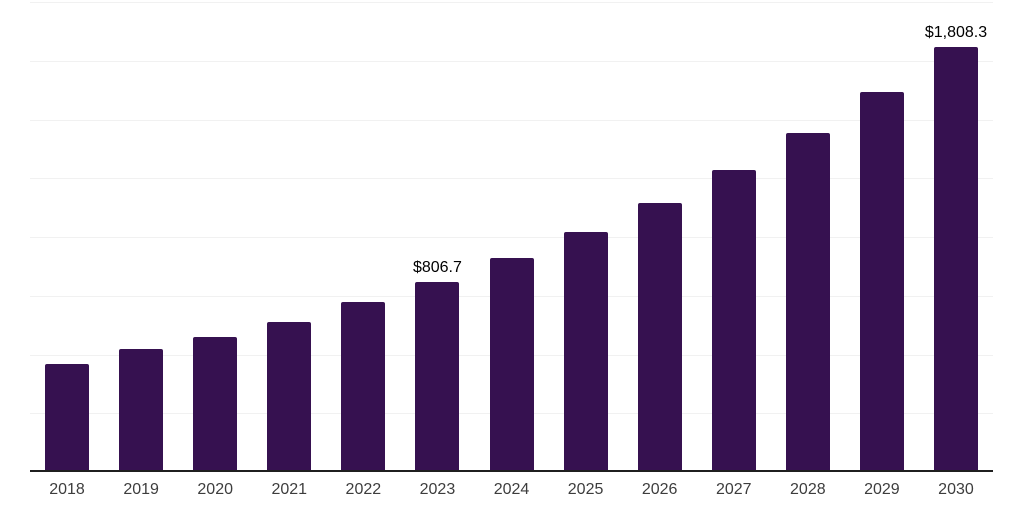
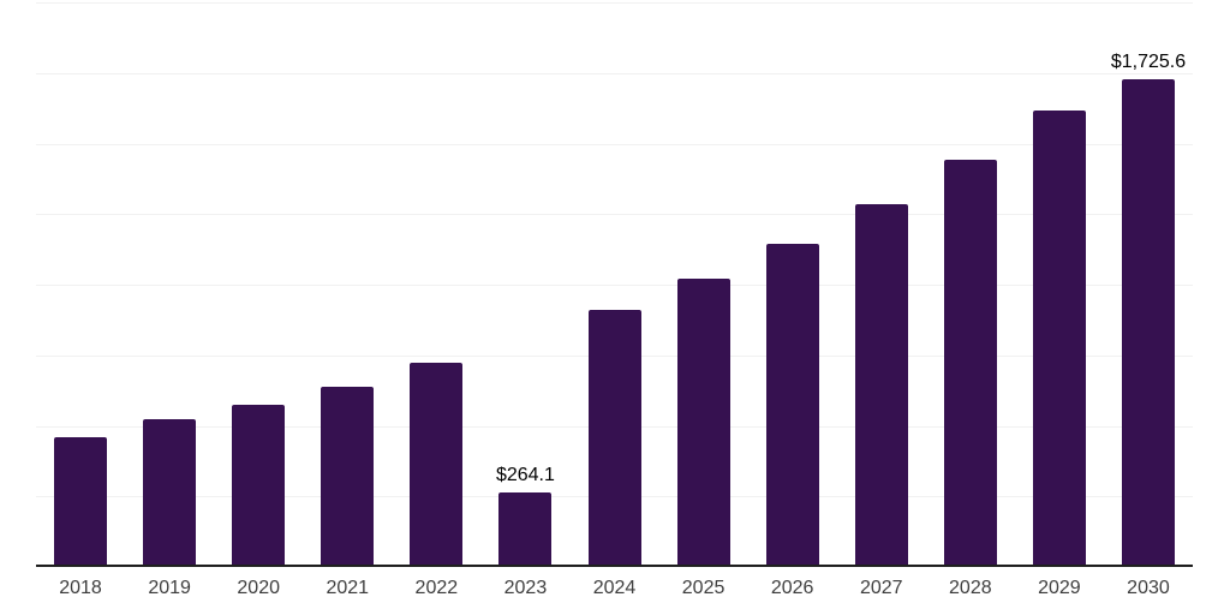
2023: $806.7 -> $264.1
2030: $1,808.3 -> $1,725.6
